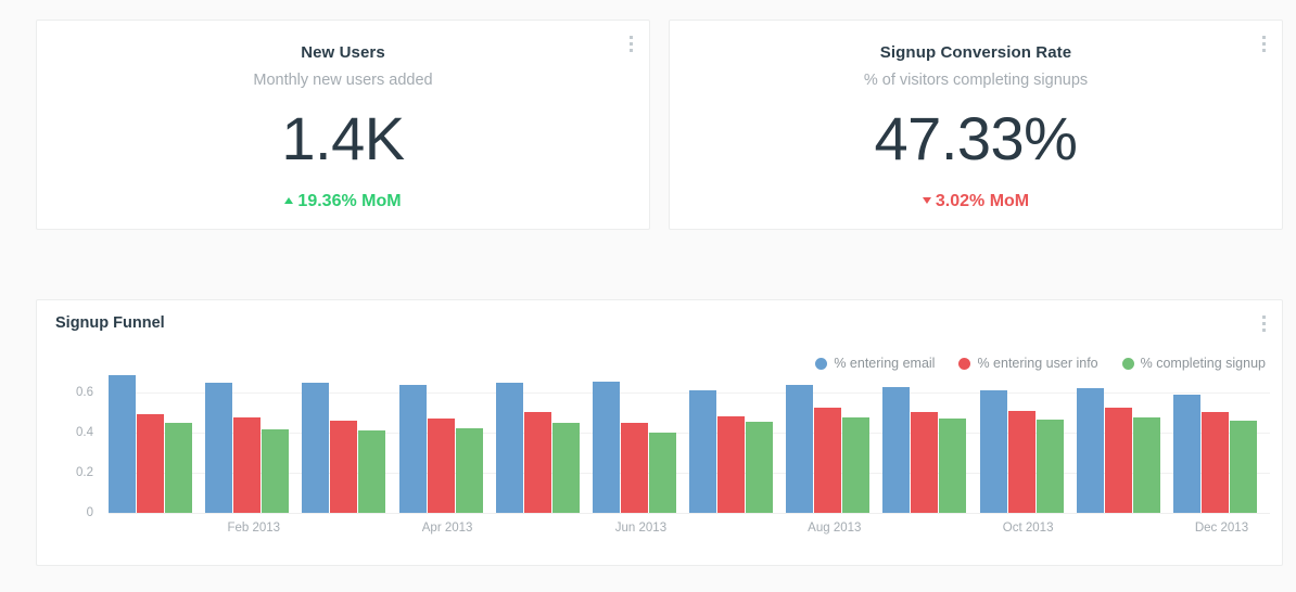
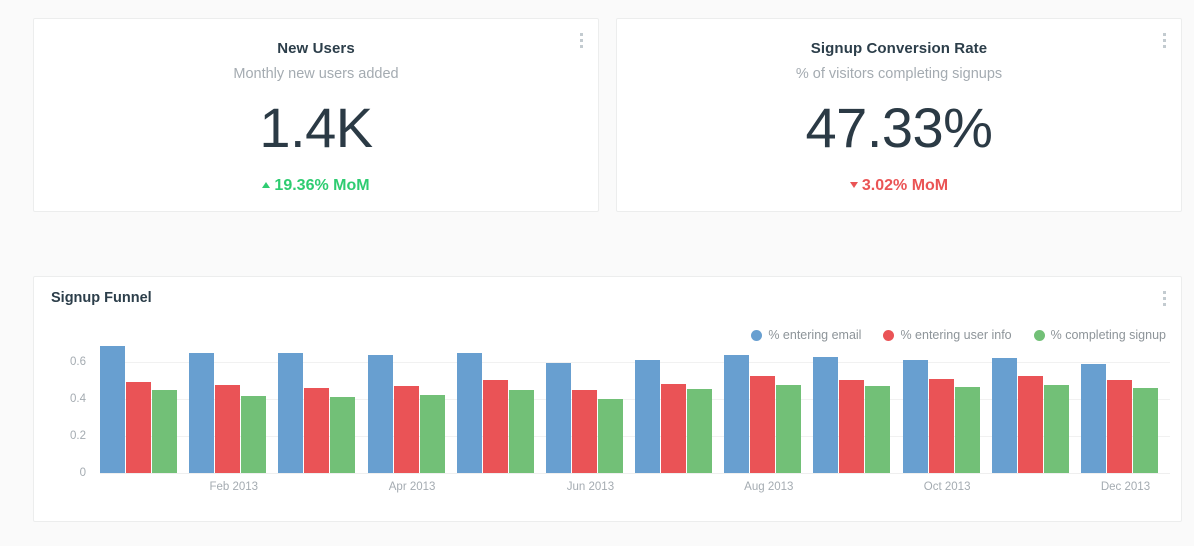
% entering email/Jun 2013: 0.65 -> 0.59
